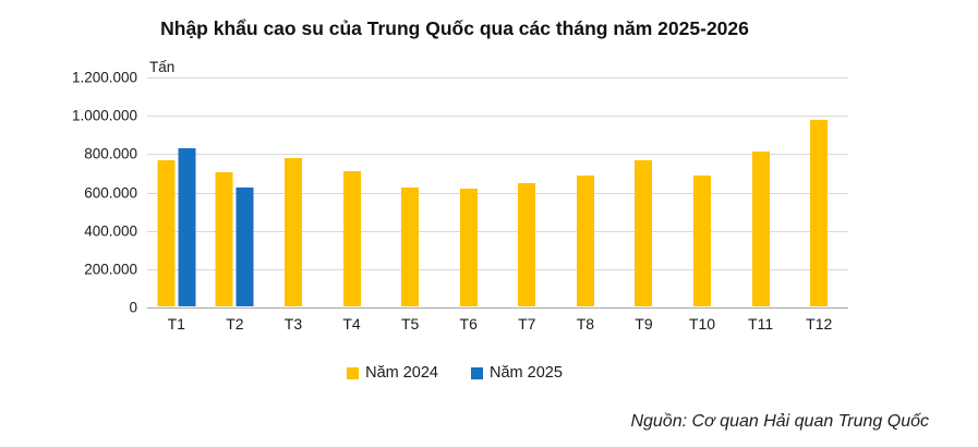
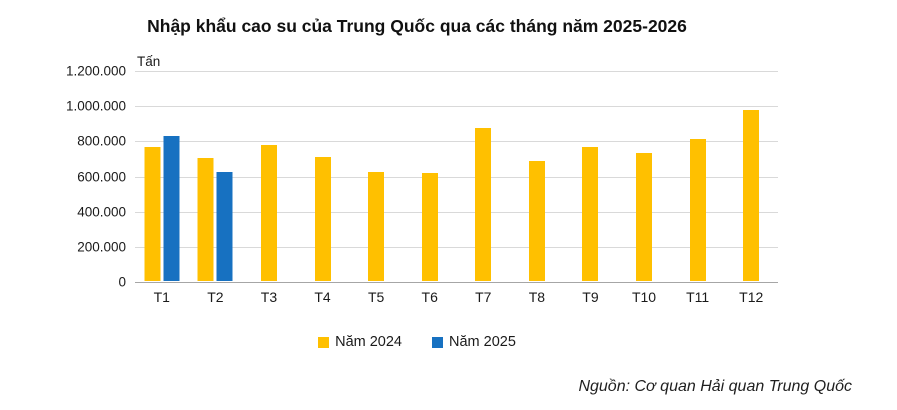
Năm 2024/T7: 640000 -> 870000
Năm 2024/T10: 680000 -> 730000
